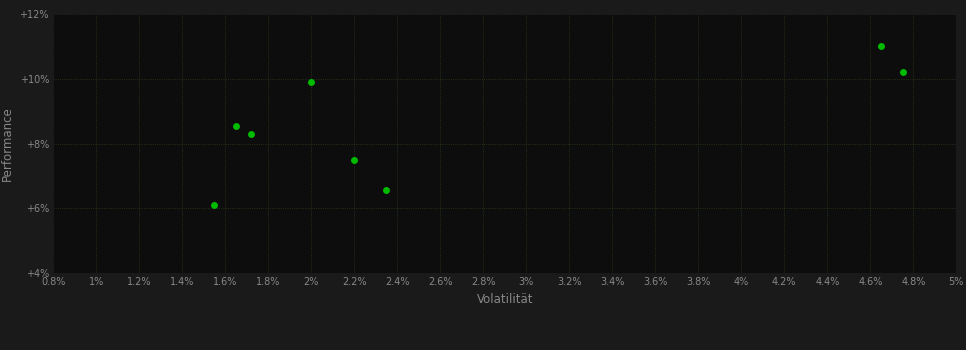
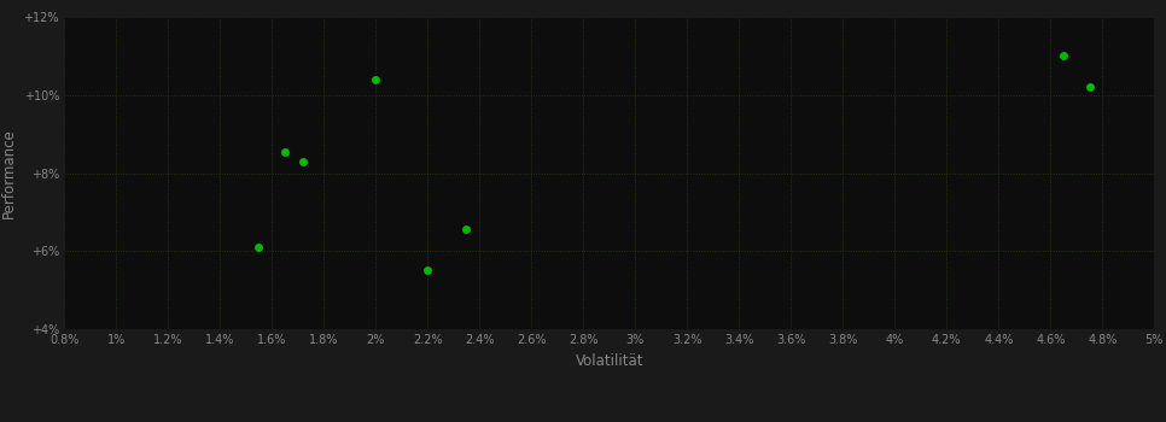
2%: 9.90% -> 10.40%
2.2%: 7.50% -> 5.50%
